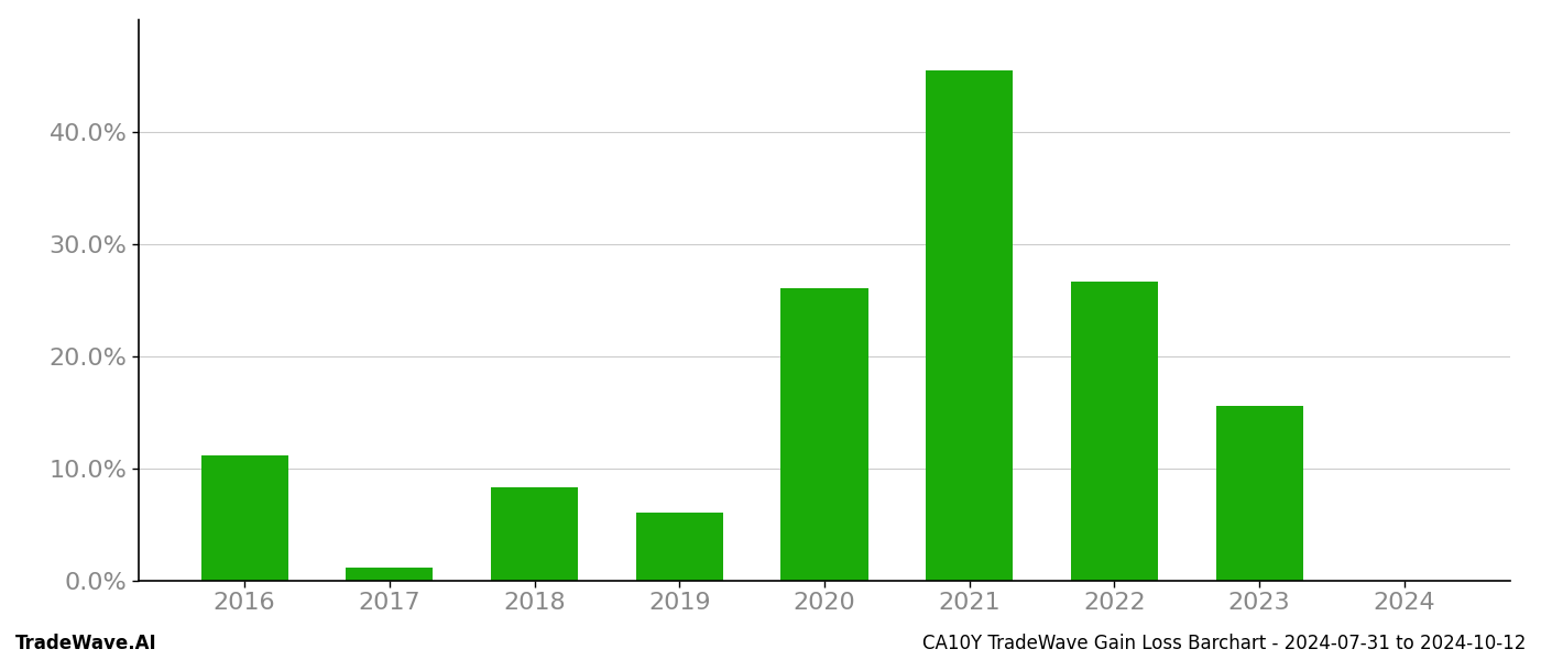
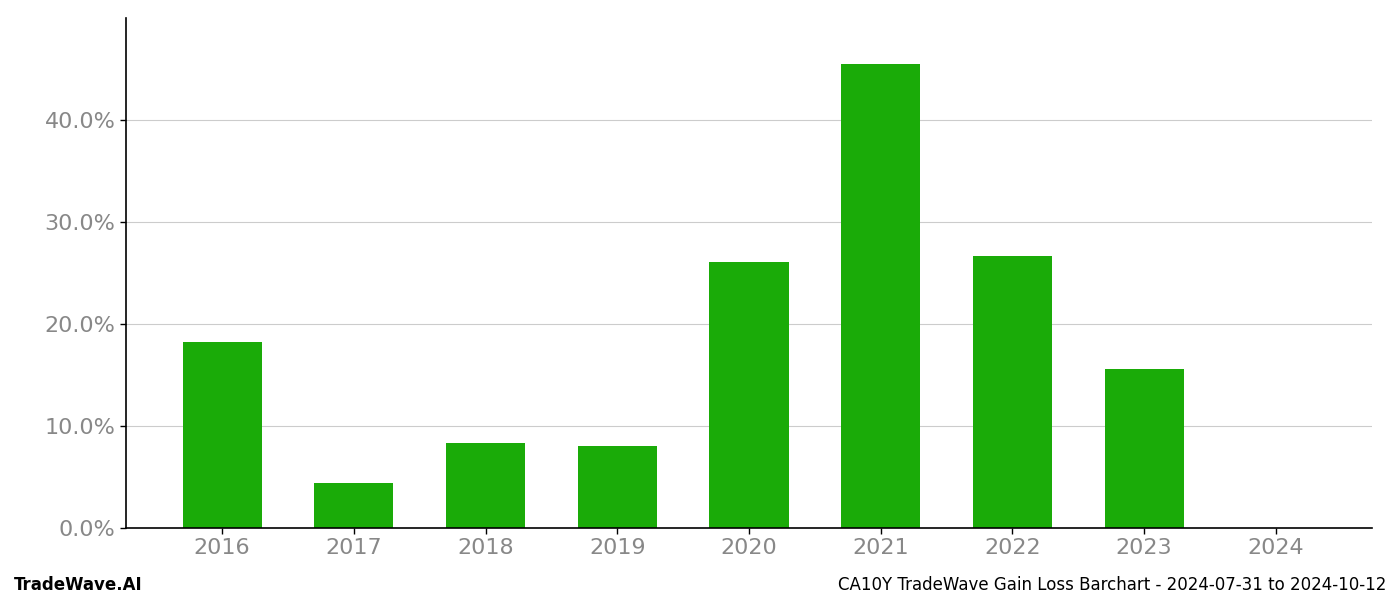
2016: 11.2% -> 18.2%
2017: 1.2% -> 4.4%
2019: 6.1% -> 8.0%
